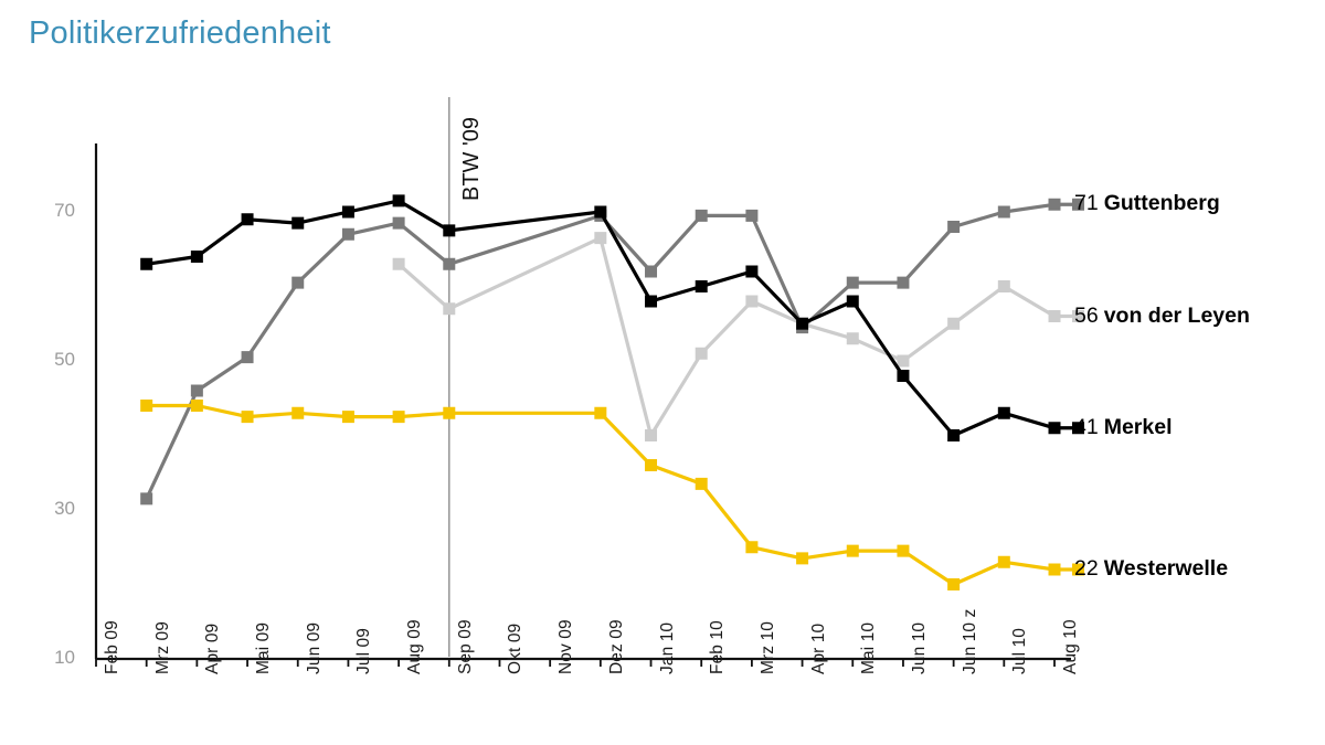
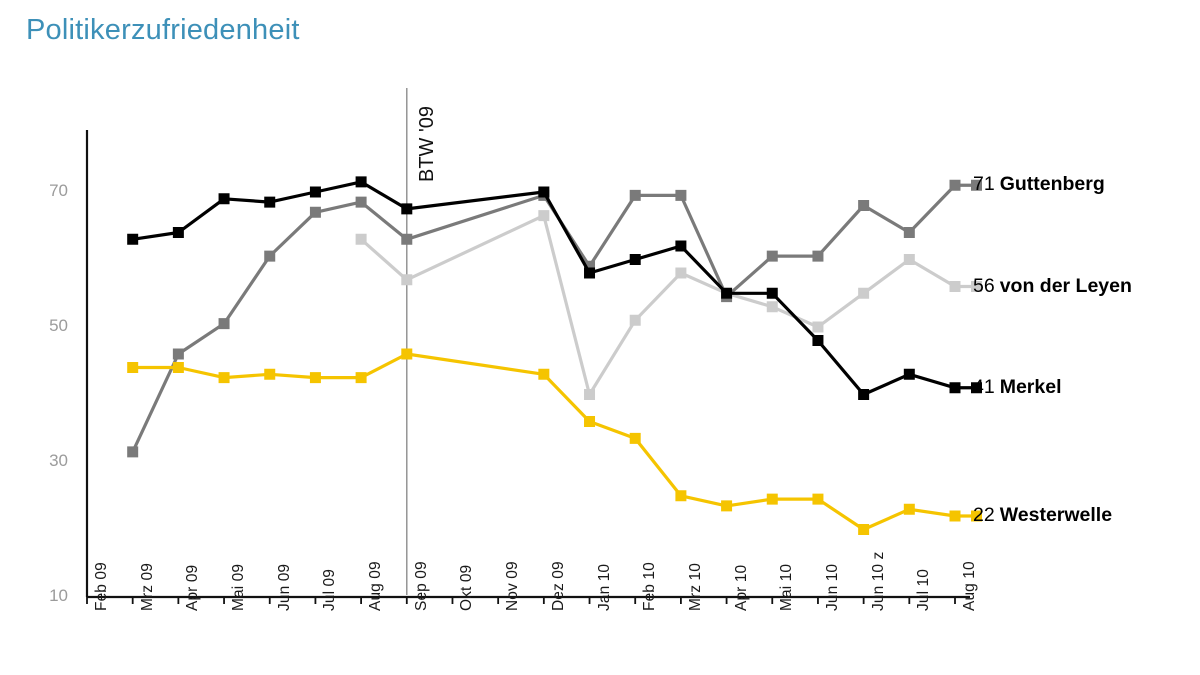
Westerwelle/Sep 09: 43 -> 46
Guttenberg/Jan 10: 62 -> 59
Merkel/Mai 10: 58 -> 55
Guttenberg/Jul 10: 70 -> 64
